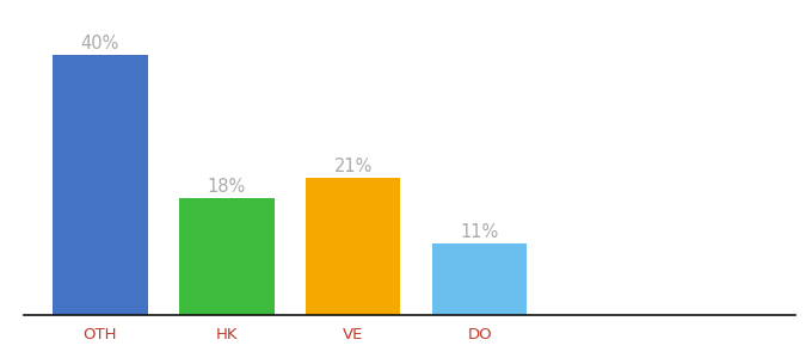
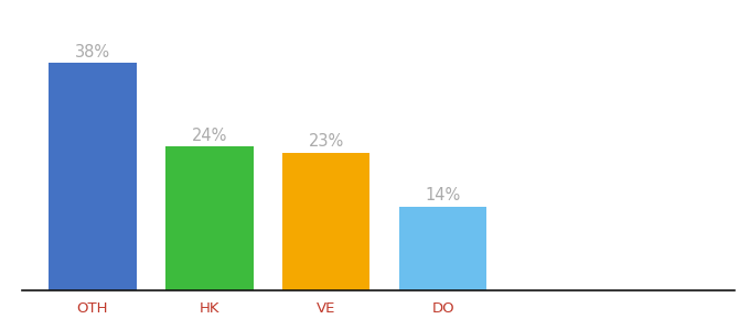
OTH: 40% -> 38%
HK: 18% -> 24%
VE: 21% -> 23%
DO: 11% -> 14%
